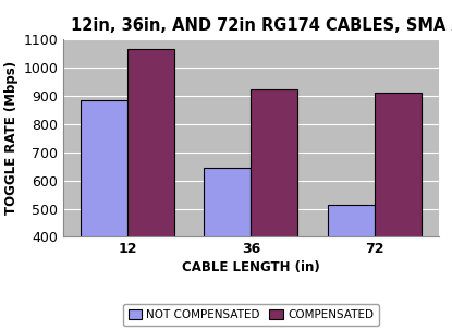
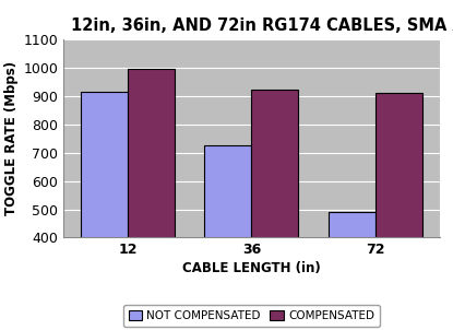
NOT COMPENSATED/12: 885 -> 915
COMPENSATED/12: 1065 -> 995
NOT COMPENSATED/36: 645 -> 725
NOT COMPENSATED/72: 515 -> 490
